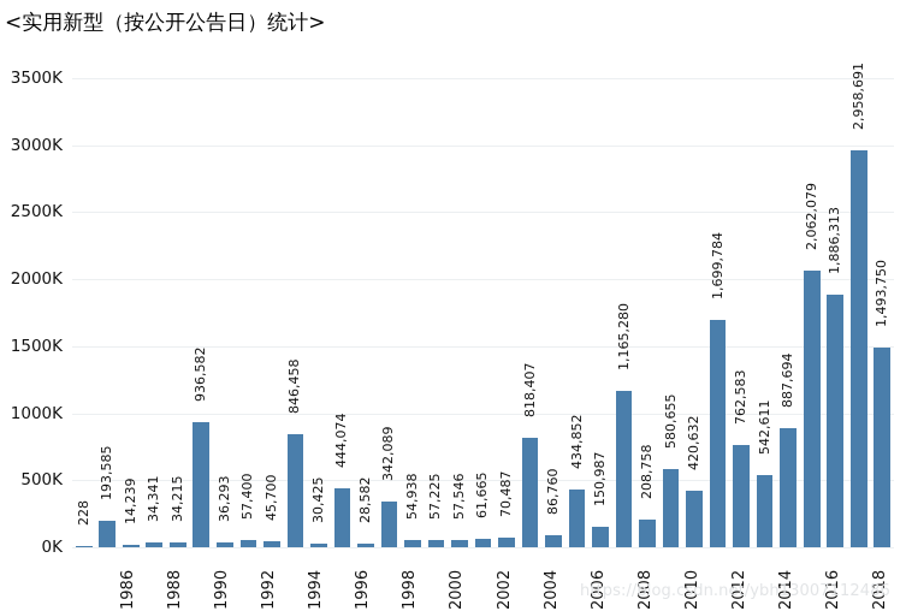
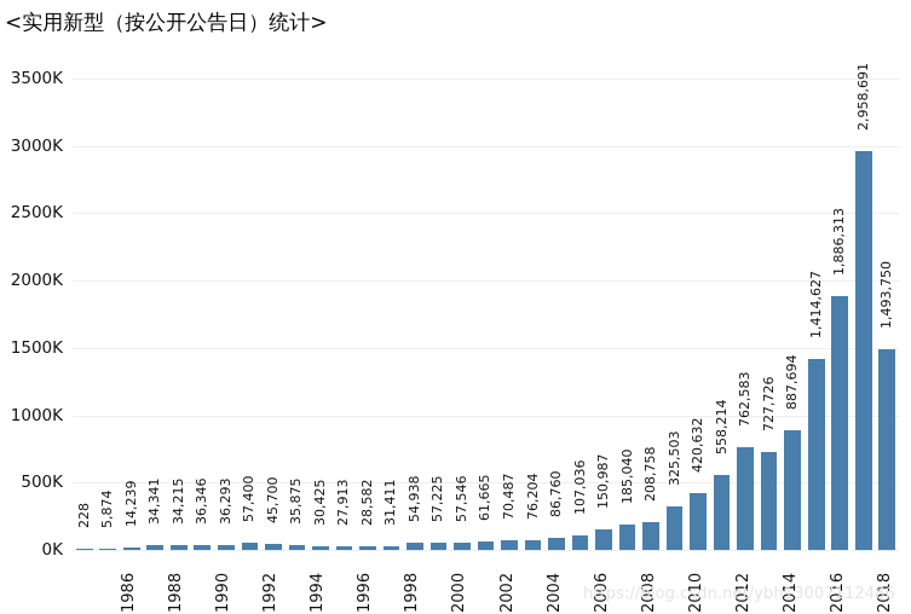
1986: 193,585 -> 5,874
1990: 936,582 -> 36,346
1994: 846,458 -> 35,875
1996: 444,074 -> 27,913
1998: 342,089 -> 31,411
2004: 818,407 -> 76,204
2006: 434,852 -> 107,036
2008: 1,165,280 -> 185,040
2010: 580,655 -> 325,503
2012: 1,699,784 -> 558,214
2014: 542,611 -> 727,726
2016: 2,062,079 -> 1,414,627
